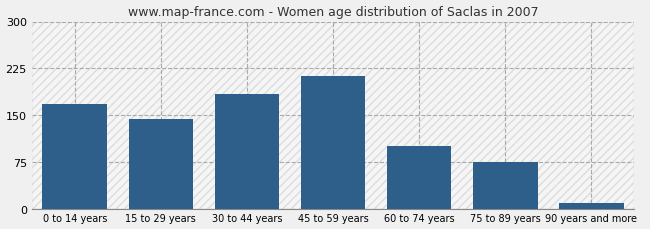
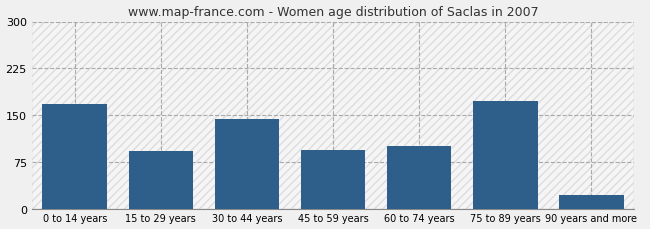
15 to 29 years: 143 -> 92
30 to 44 years: 183 -> 144
45 to 59 years: 213 -> 94
75 to 89 years: 75 -> 172
90 years and more: 9 -> 22
